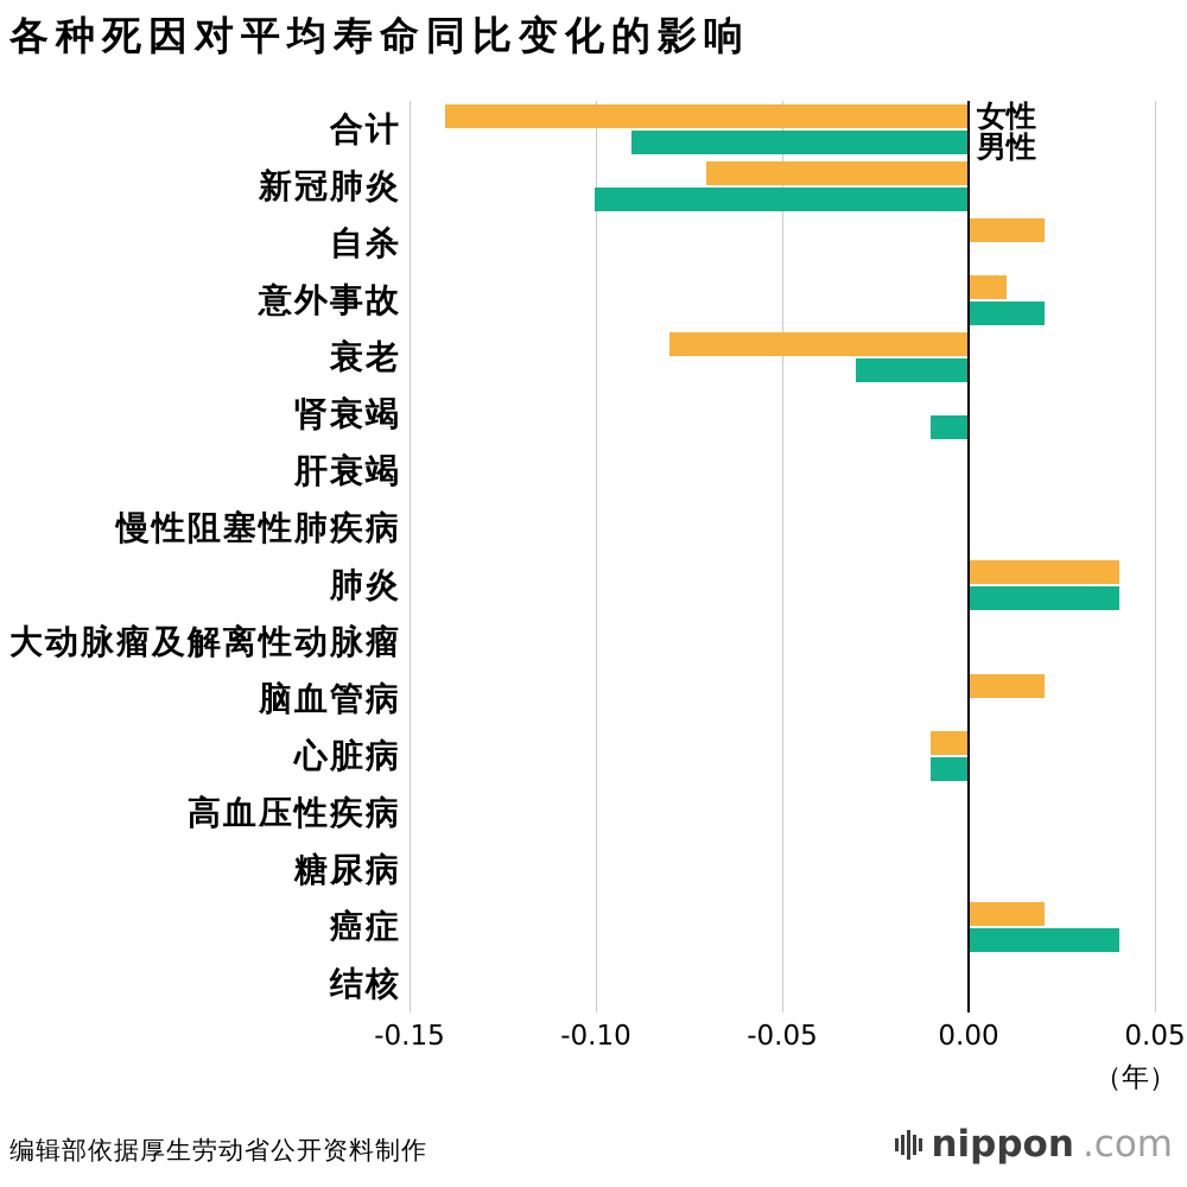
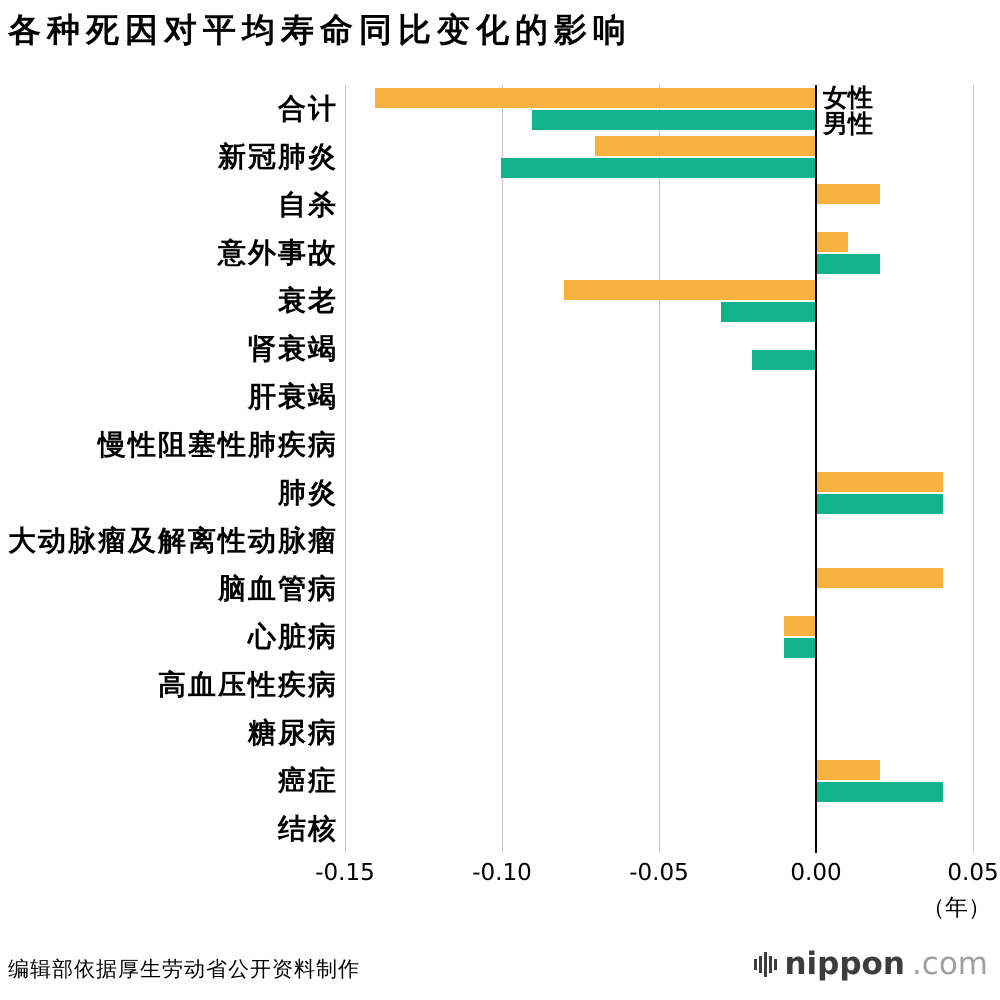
男性/肾衰竭: -0.01 -> -0.02
女性/脑血管病: 0.02 -> 0.04
